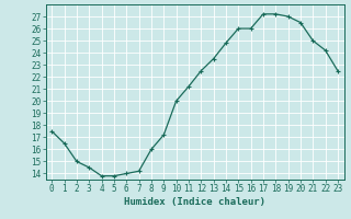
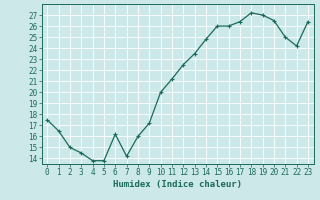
6: 14.0 -> 16.2
17: 27.2 -> 26.4
23: 22.5 -> 26.4
